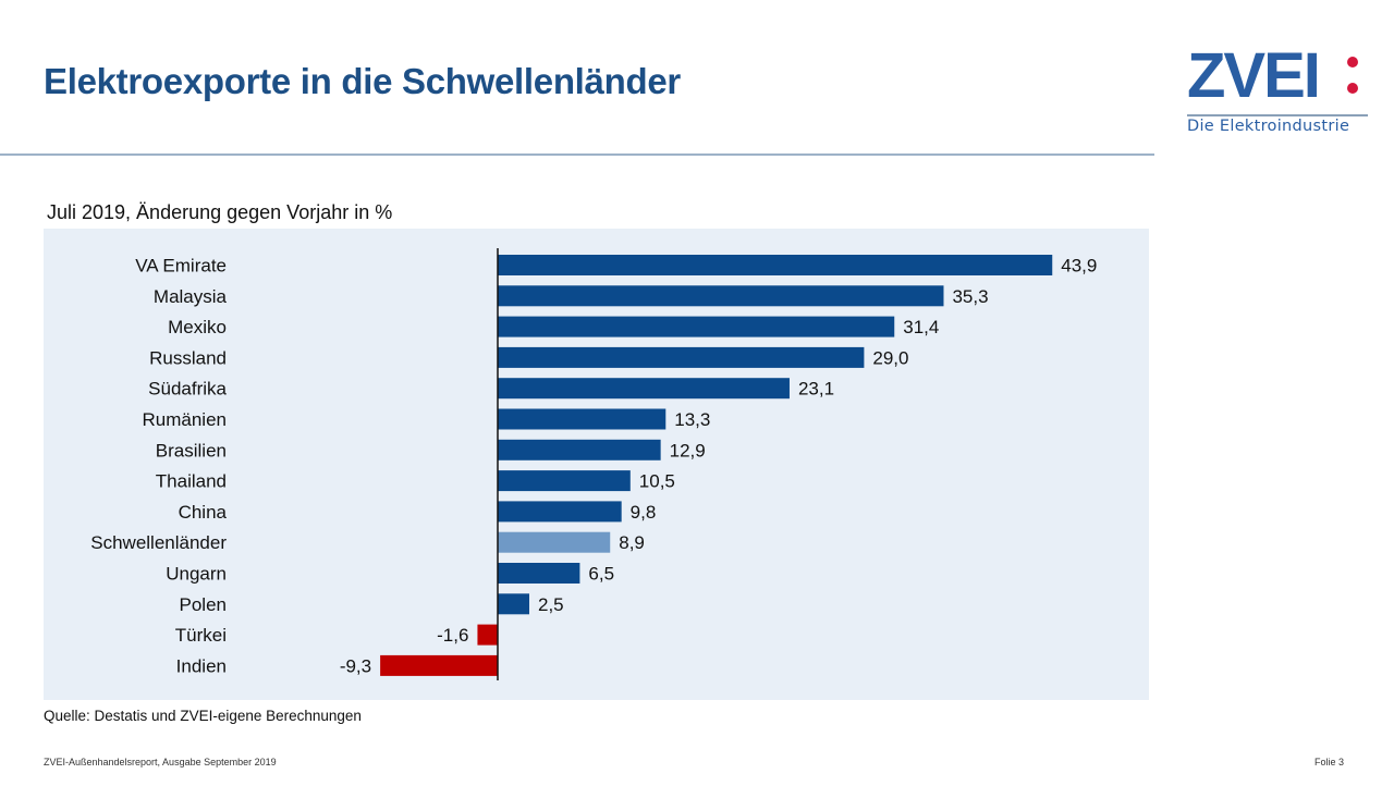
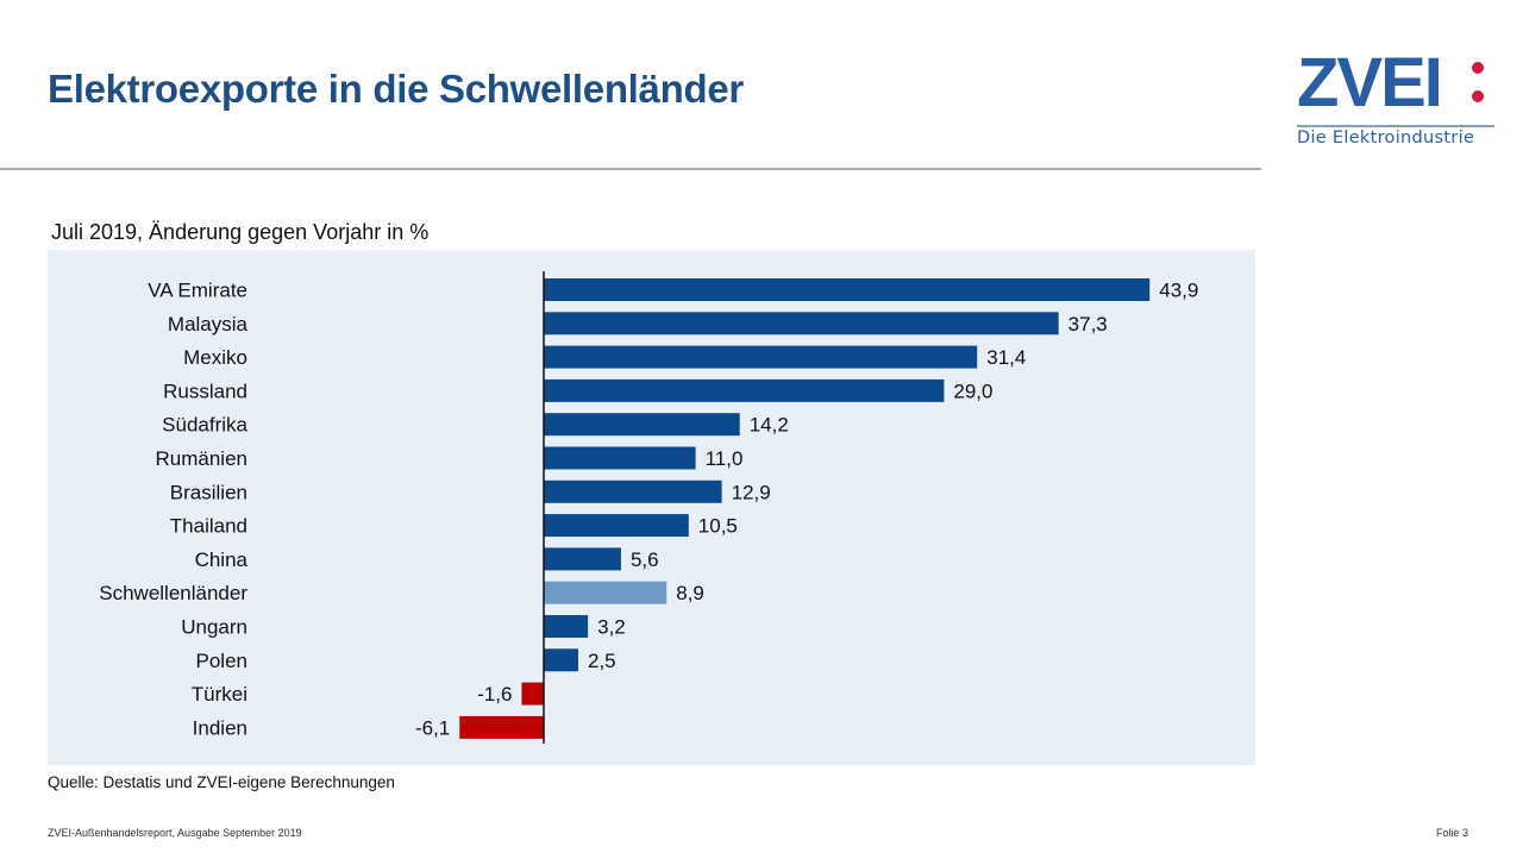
Malaysia: 35,3 -> 37,3
Südafrika: 23,1 -> 14,2
Rumänien: 13,3 -> 11,0
China: 9,8 -> 5,6
Ungarn: 6,5 -> 3,2
Indien: -9,3 -> -6,1
